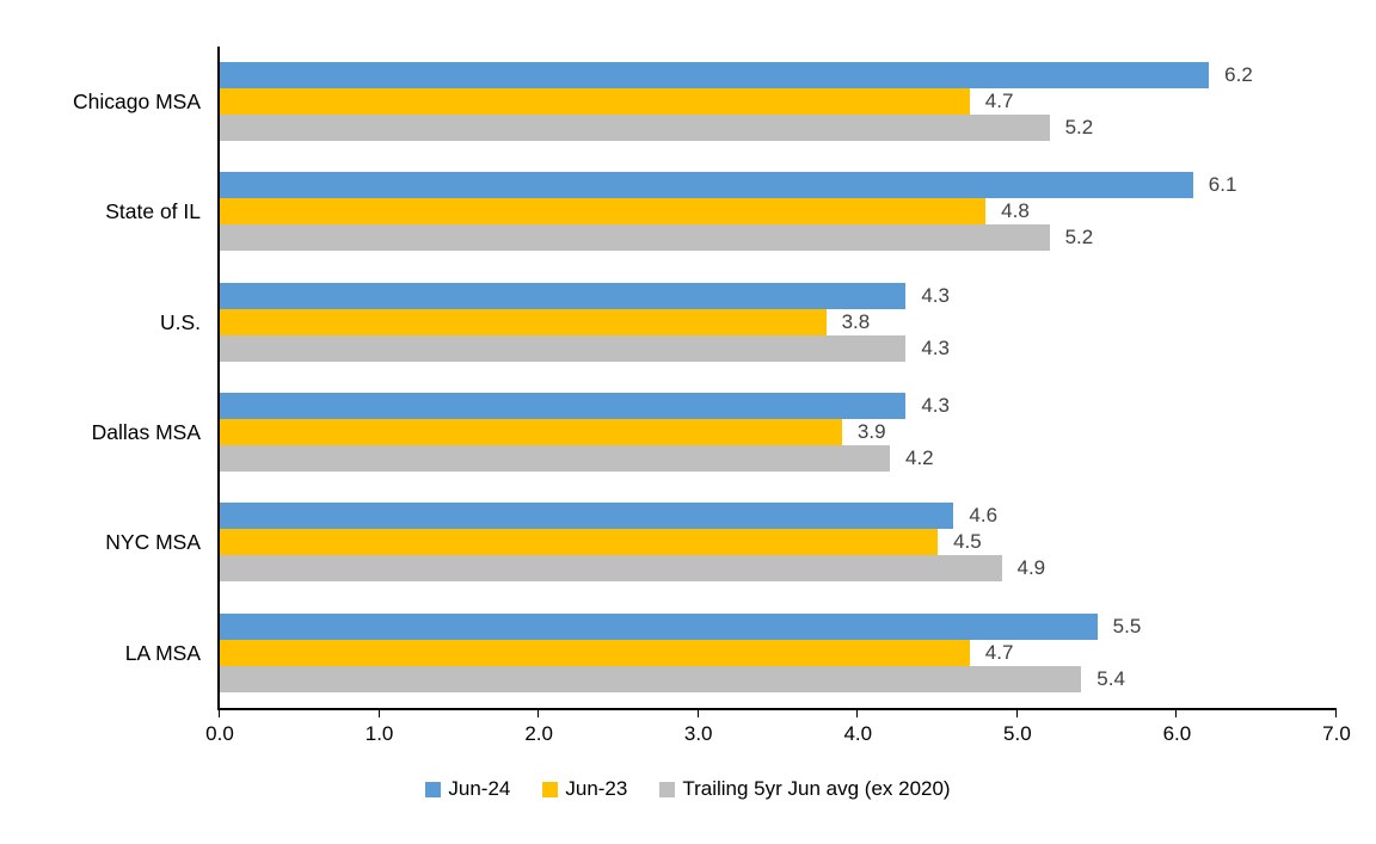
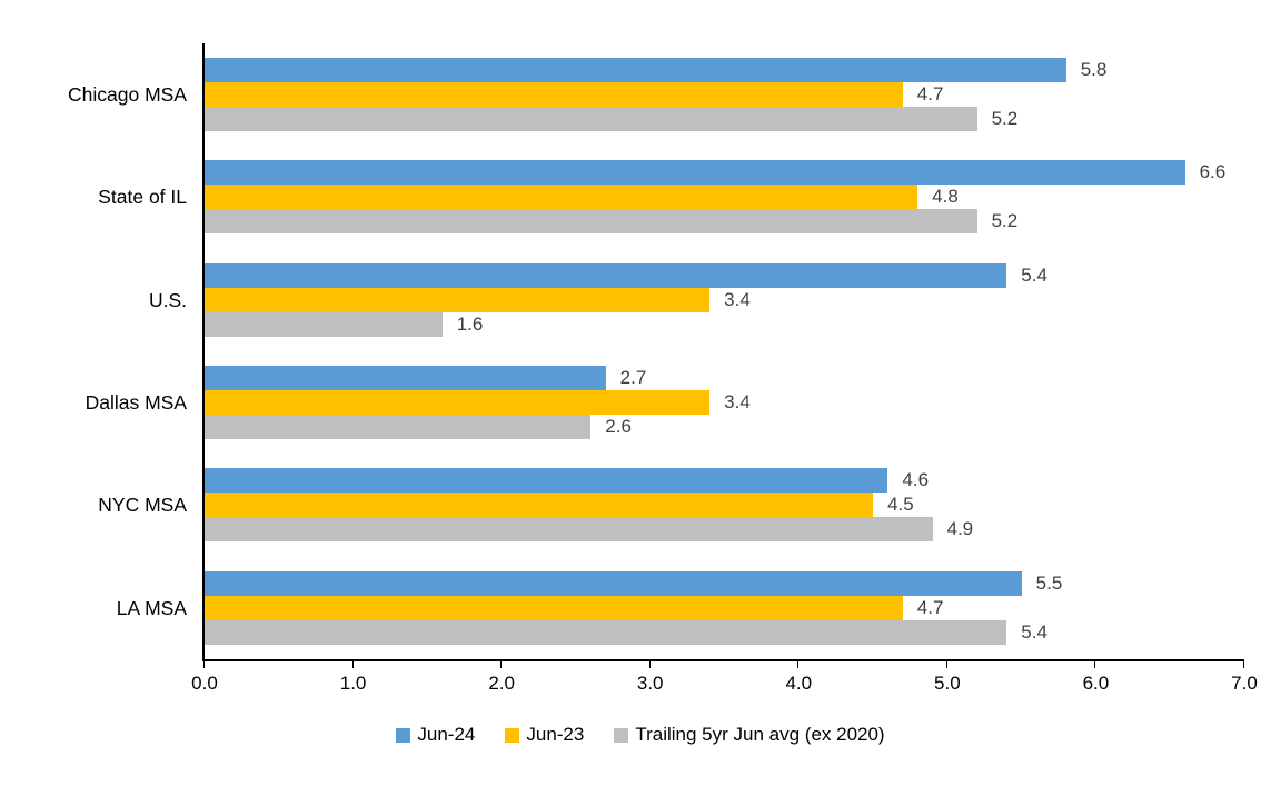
Jun-24/Chicago MSA: 6.2 -> 5.8
Jun-24/State of IL: 6.1 -> 6.6
Jun-24/U.S.: 4.3 -> 5.4
Jun-23/U.S.: 3.8 -> 3.4
Trailing 5yr Jun avg (ex 2020)/U.S.: 4.3 -> 1.6
Jun-24/Dallas MSA: 4.3 -> 2.7
Jun-23/Dallas MSA: 3.9 -> 3.4
Trailing 5yr Jun avg (ex 2020)/Dallas MSA: 4.2 -> 2.6
